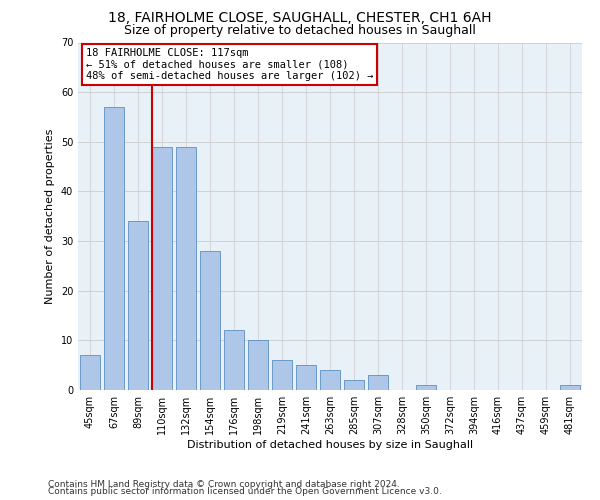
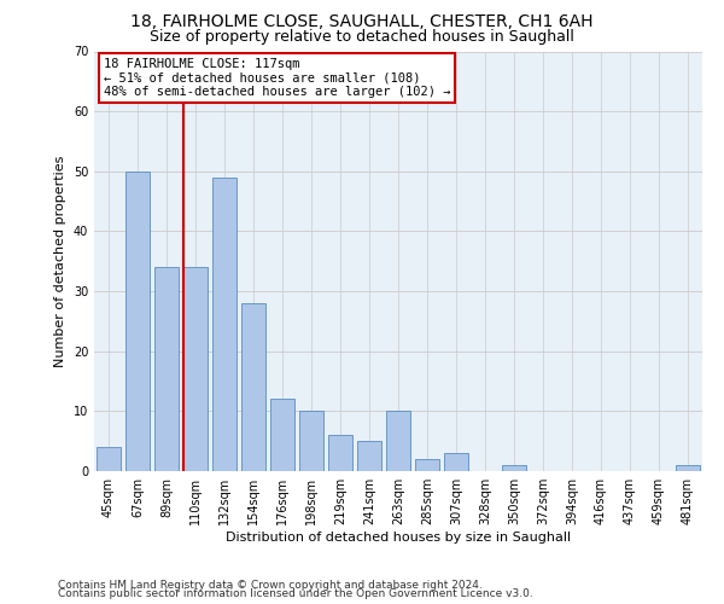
45sqm: 7 -> 4
67sqm: 57 -> 50
110sqm: 49 -> 34
263sqm: 4 -> 10
